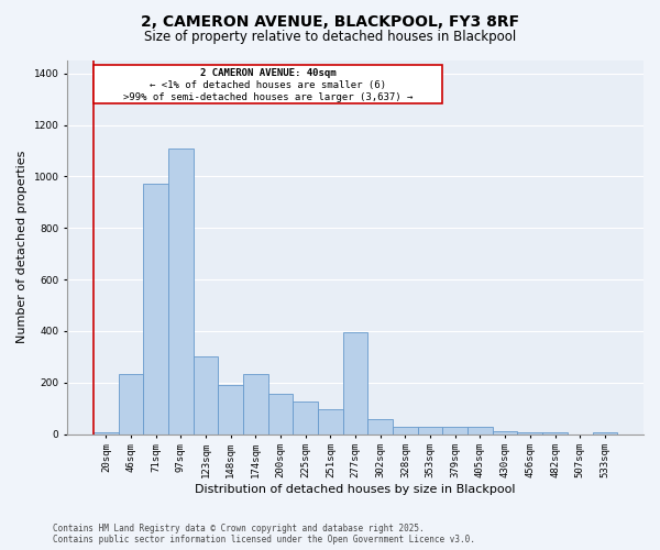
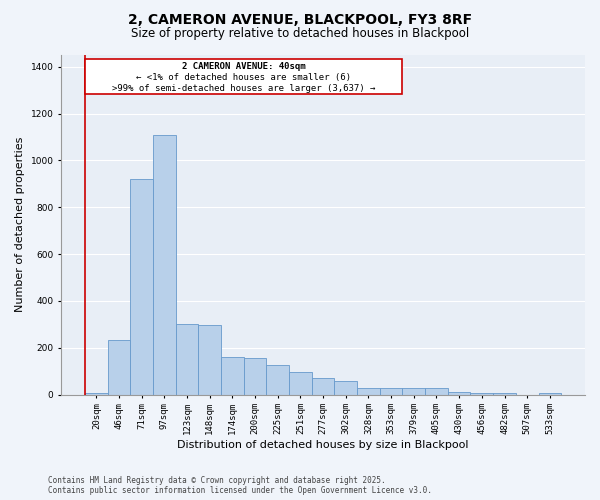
71sqm: 970 -> 920
148sqm: 190 -> 298
174sqm: 235 -> 162
277sqm: 395 -> 72
